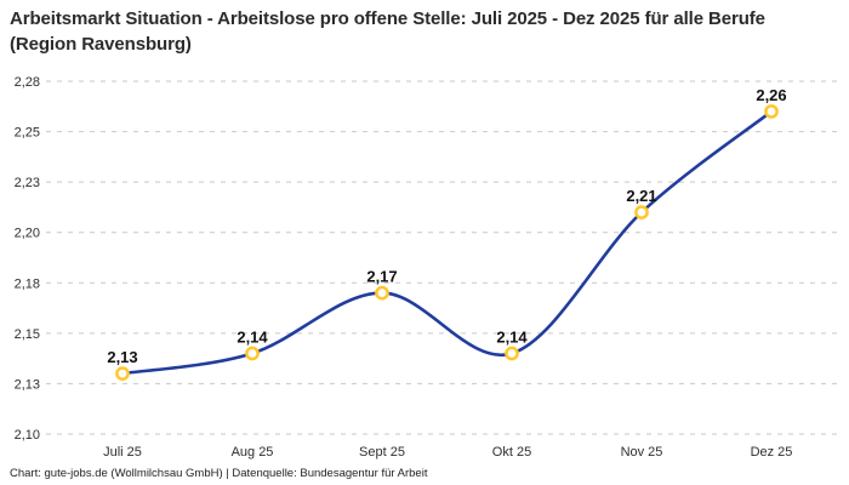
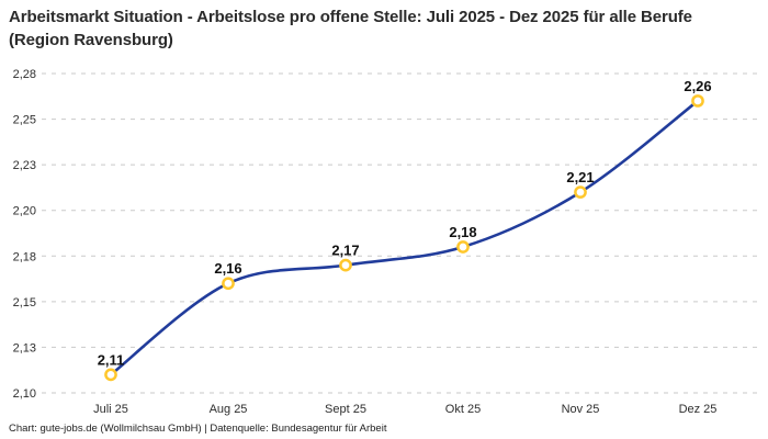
Juli 25: 2,13 -> 2,11
Aug 25: 2,14 -> 2,16
Okt 25: 2,14 -> 2,18
